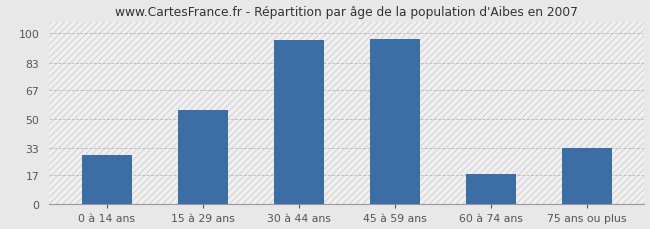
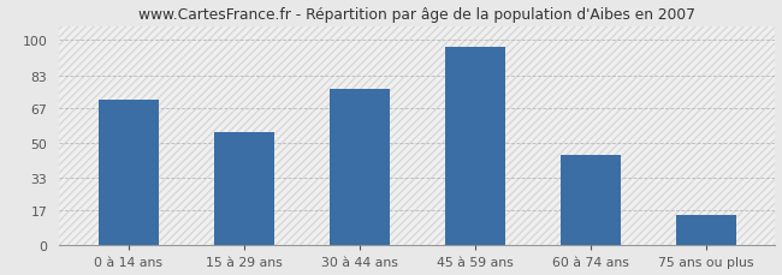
0 à 14 ans: 29 -> 71
30 à 44 ans: 96 -> 76
60 à 74 ans: 18 -> 44
75 ans ou plus: 33 -> 15
